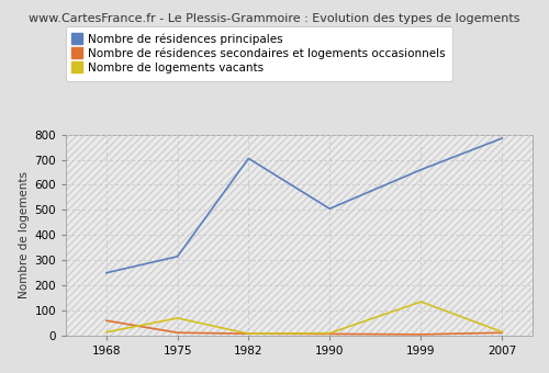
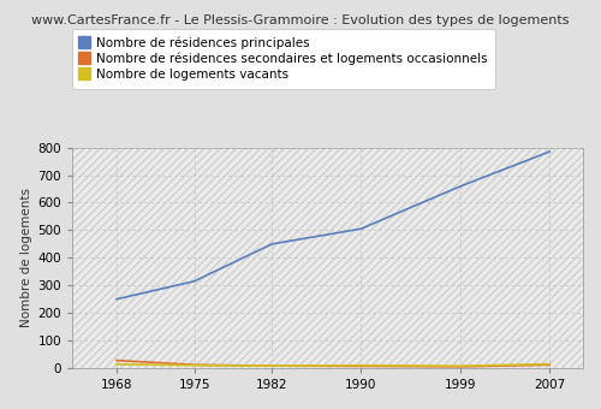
Nombre de résidences secondaires et logements occasionnels/1968: 60 -> 28
Nombre de logements vacants/1975: 70 -> 10
Nombre de résidences principales/1982: 705 -> 450
Nombre de logements vacants/1999: 135 -> 8
